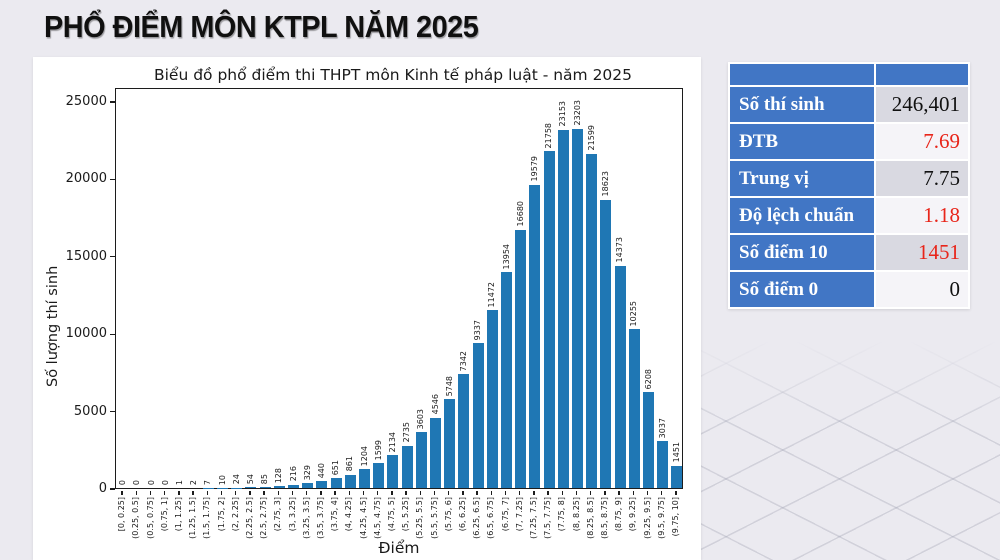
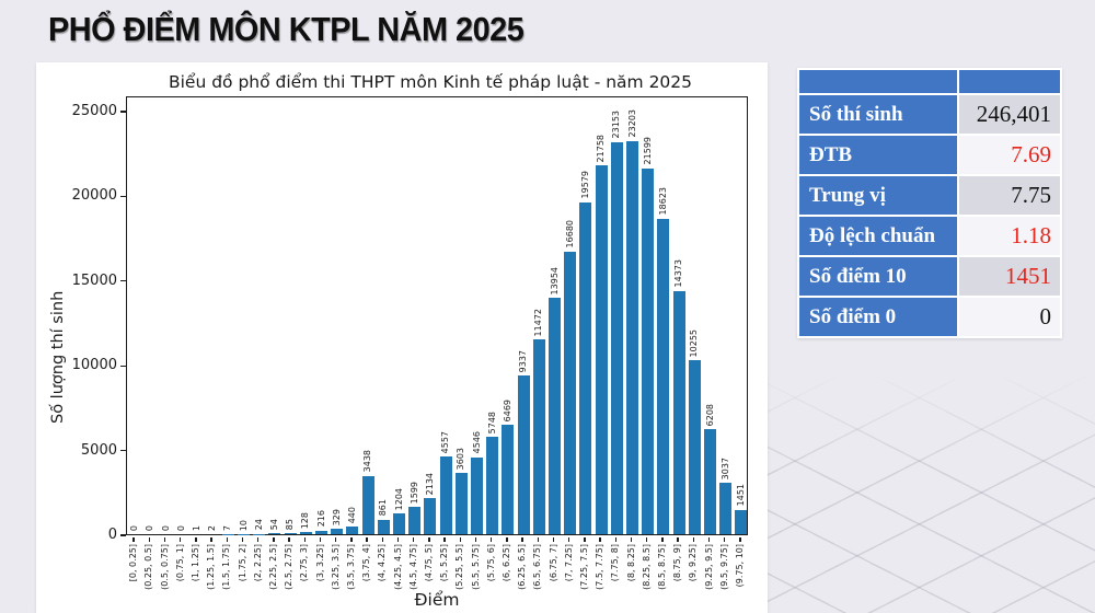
(3.75, 4]: 651 -> 3438
(5, 5.25]: 2735 -> 4557
(6, 6.25]: 7342 -> 6469
